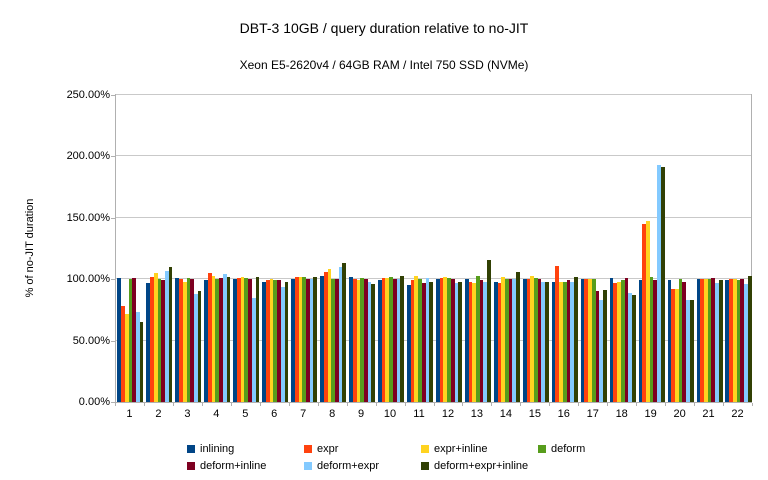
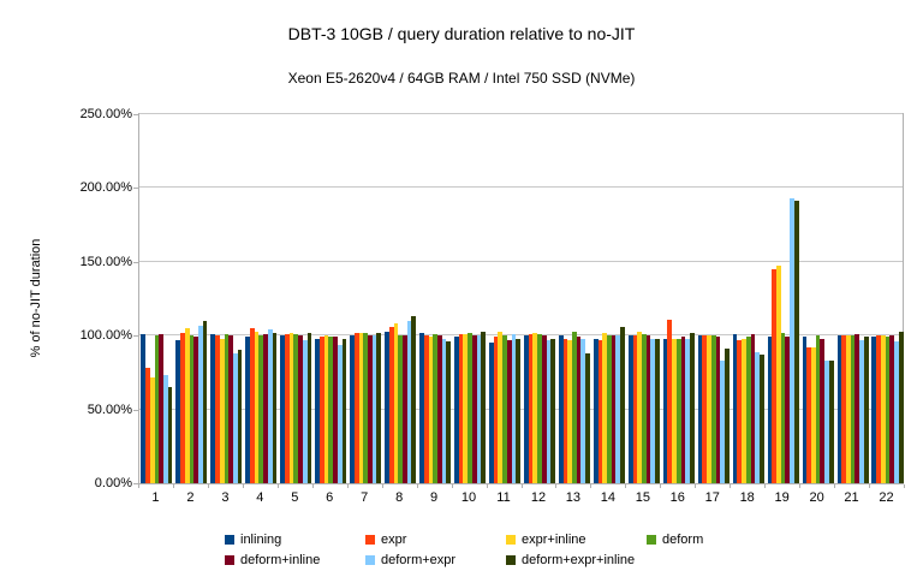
deform+expr/5: 85% -> 97%
deform+expr+inline/13: 116% -> 88%
deform+inline/17: 90% -> 99%
